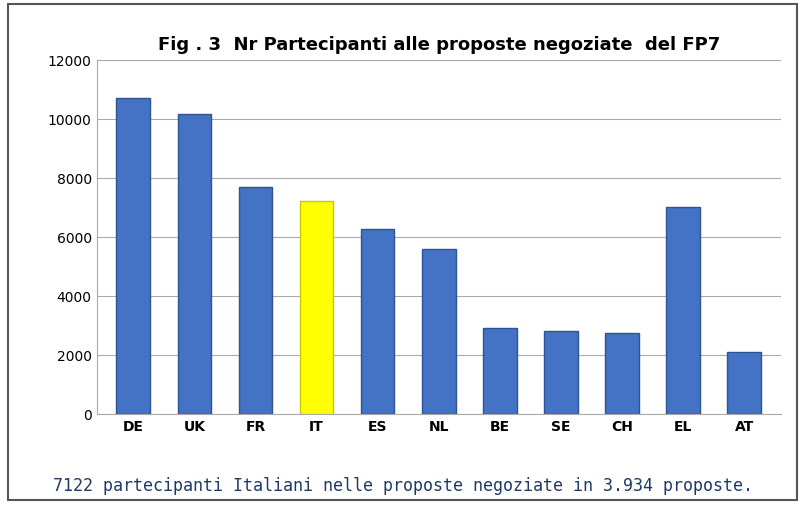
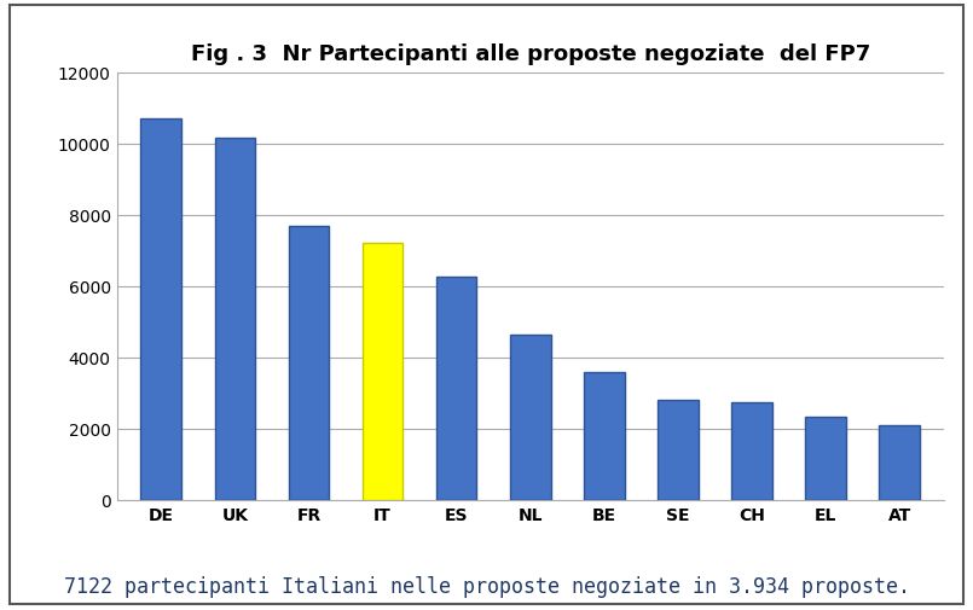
NL: 5600 -> 4650
BE: 2900 -> 3600
EL: 7000 -> 2350
